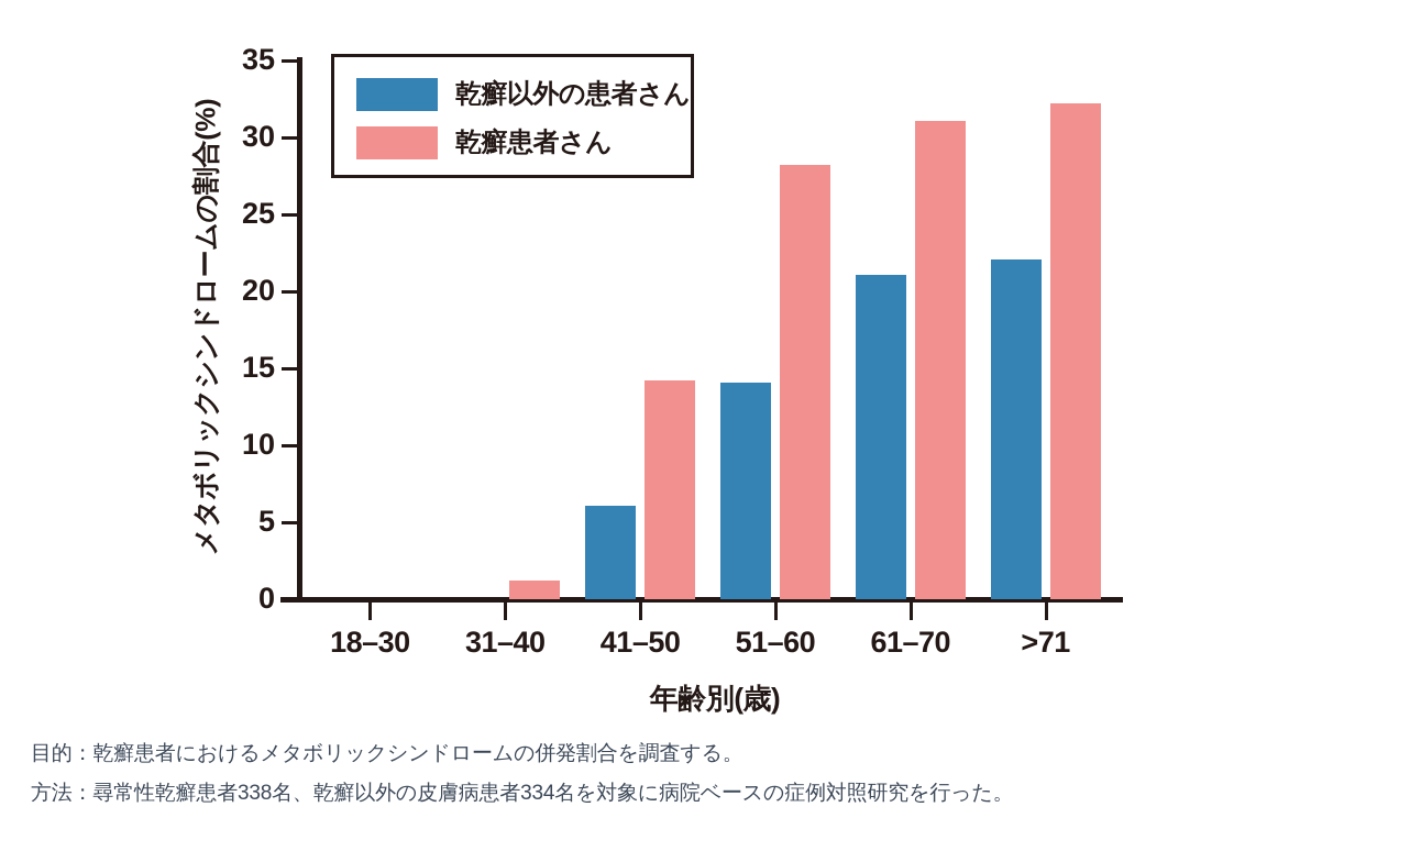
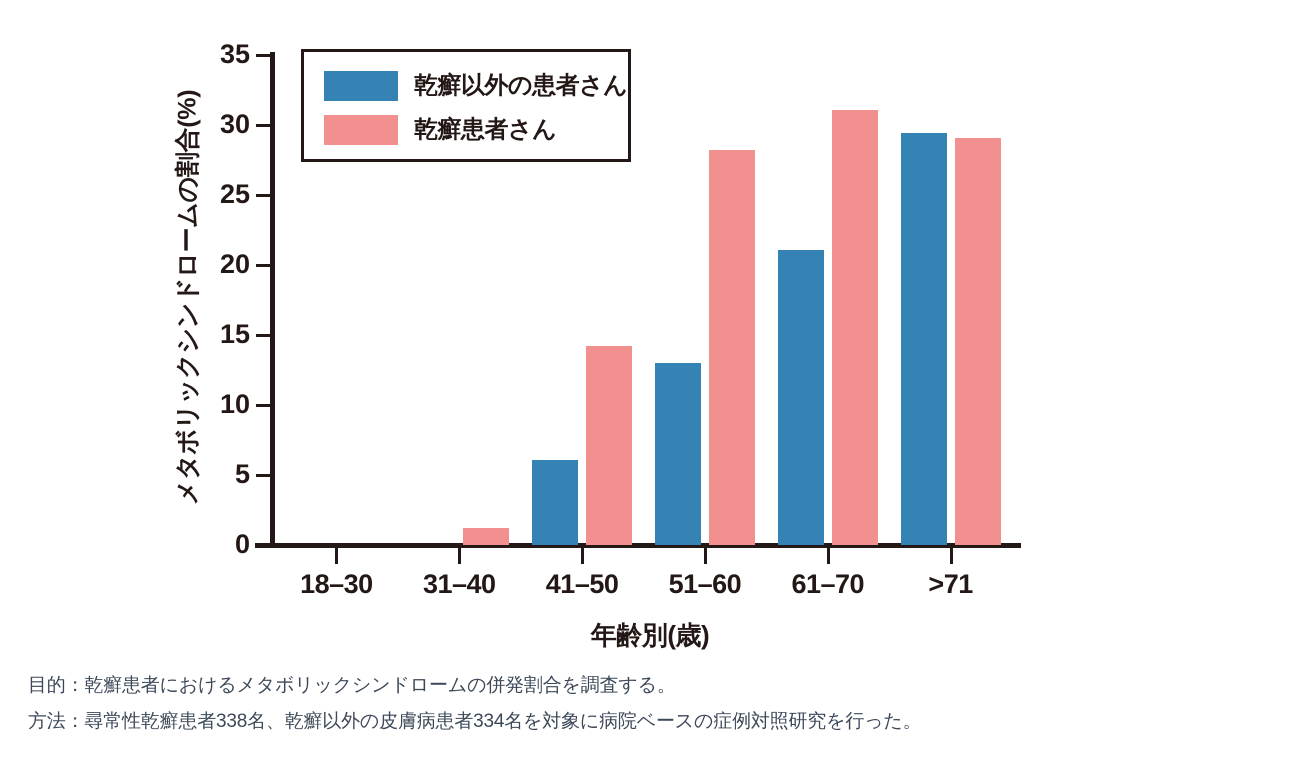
乾癬以外の患者さん/51–60: 14.1 -> 13.0
乾癬以外の患者さん/>71: 22.1 -> 29.4
乾癬患者さん/>71: 32.2 -> 29.1
